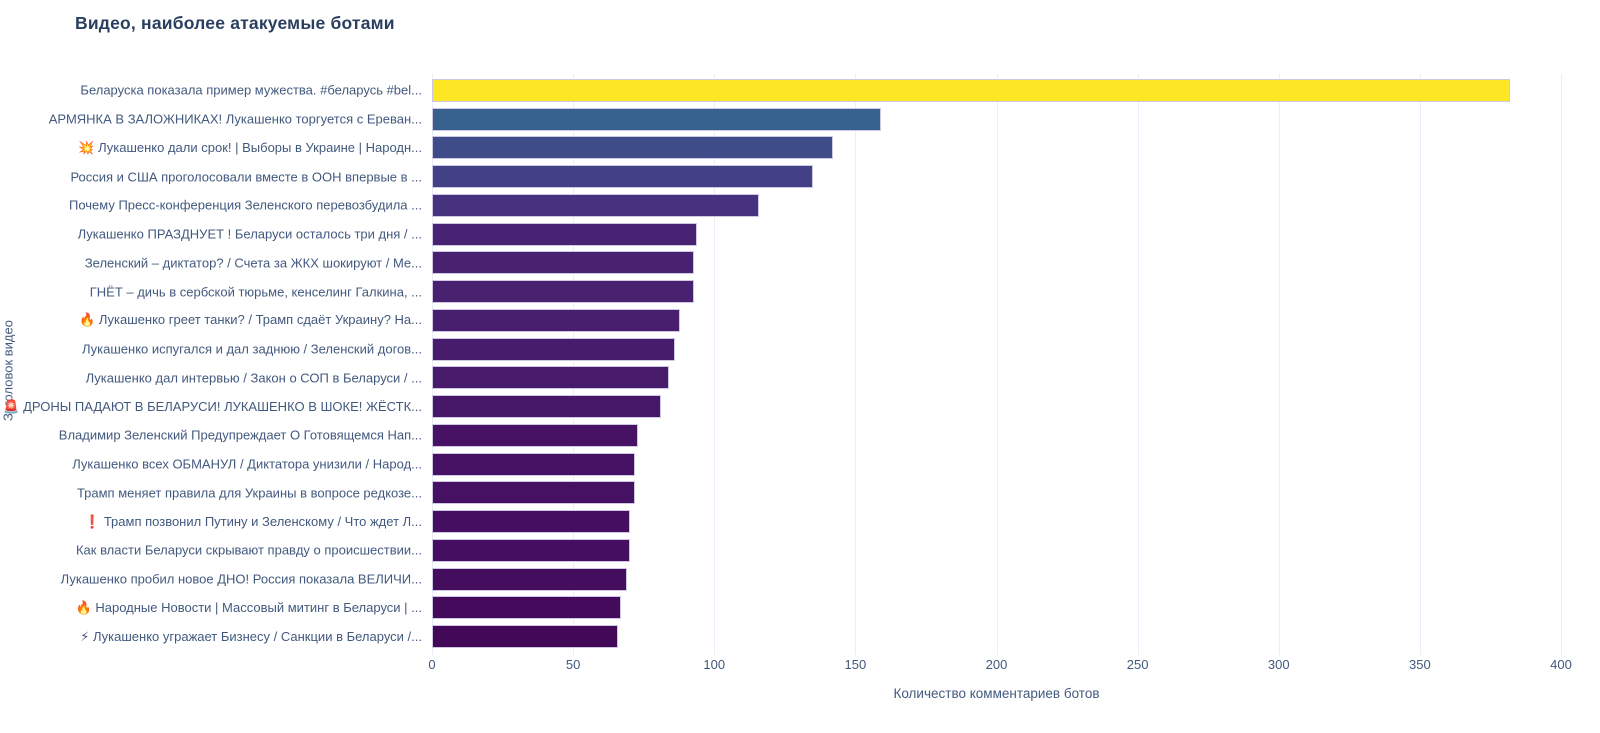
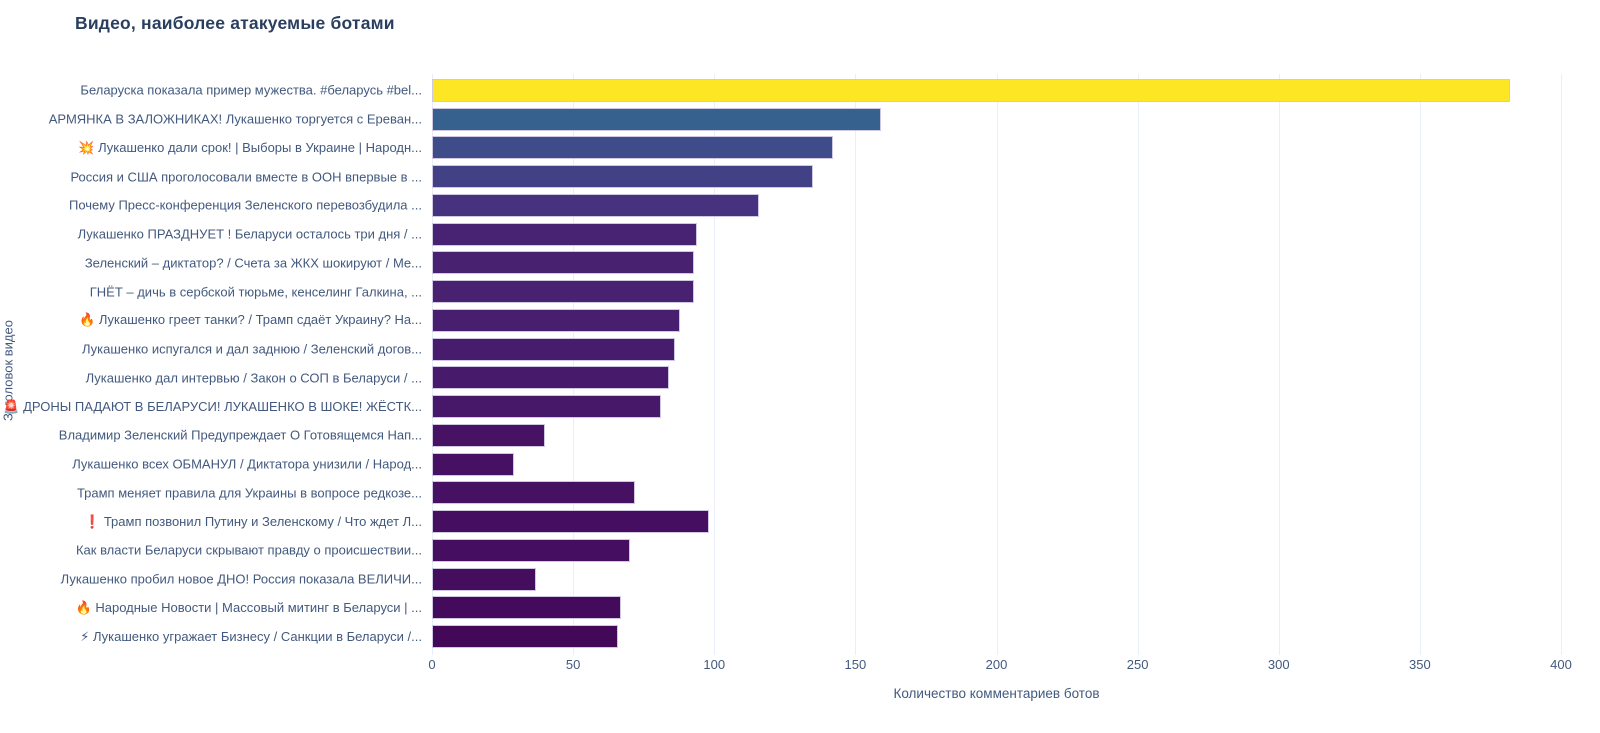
Владимир Зеленский Предупреждает О Готовящемся Нап...: 73 -> 40
Лукашенко всех ОБМАНУЛ / Диктатора унизили / Народ...: 72 -> 29
❗ Трамп позвонил Путину и Зеленскому / Что ждет Л...: 70 -> 98
Лукашенко пробил новое ДНО! Россия показала ВЕЛИЧИ...: 69 -> 37
